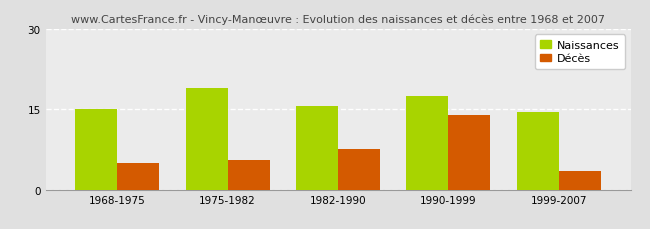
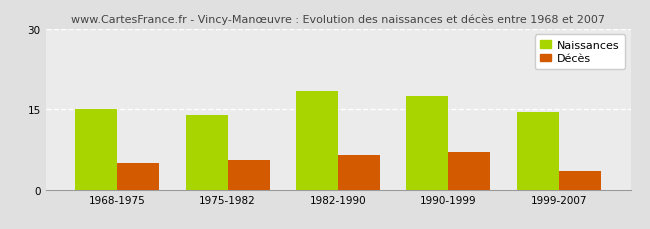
Naissances/1975-1982: 19.0 -> 14.0
Naissances/1982-1990: 15.6 -> 18.5
Décès/1982-1990: 7.6 -> 6.5
Décès/1990-1999: 14.0 -> 7.0
